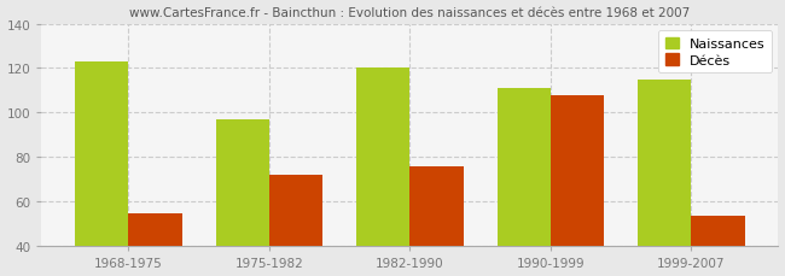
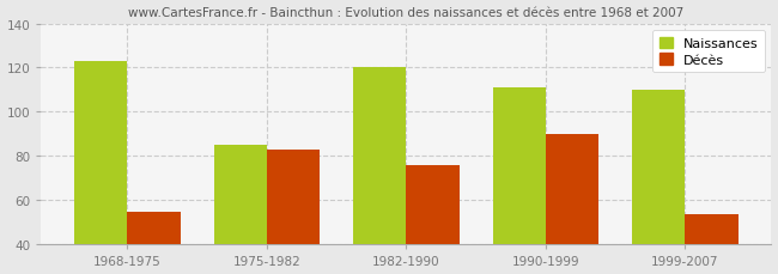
Naissances/1975-1982: 97 -> 85
Décès/1975-1982: 72 -> 83
Décès/1990-1999: 108 -> 90
Naissances/1999-2007: 115 -> 110
